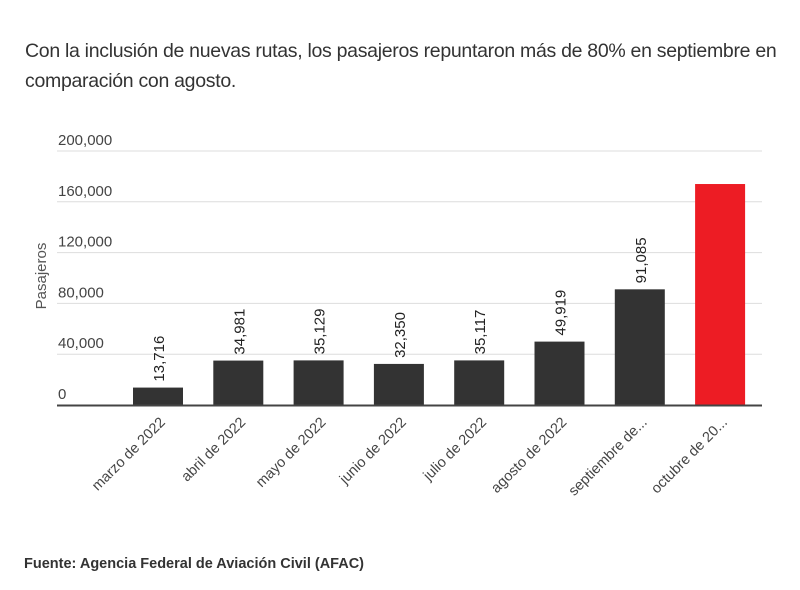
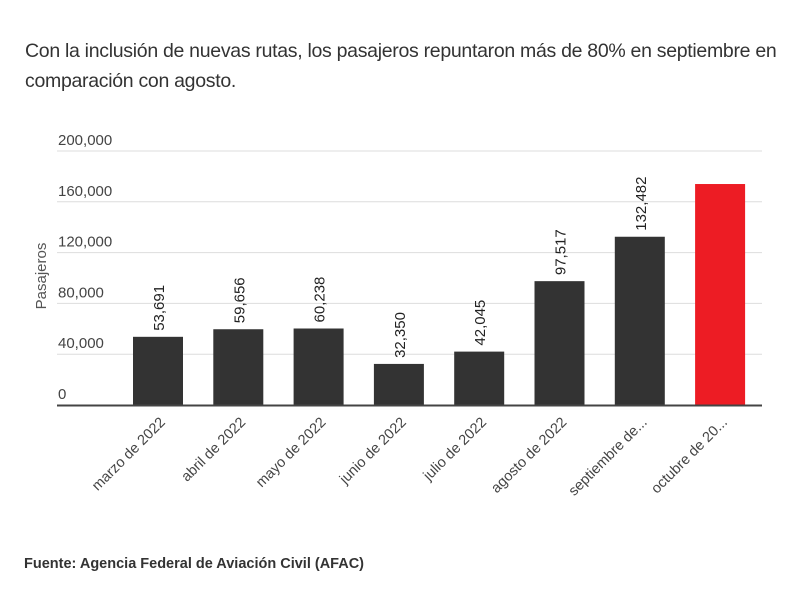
marzo de 2022: 13,716 -> 53,691
abril de 2022: 34,981 -> 59,656
mayo de 2022: 35,129 -> 60,238
julio de 2022: 35,117 -> 42,045
agosto de 2022: 49,919 -> 97,517
septiembre de...: 91,085 -> 132,482
